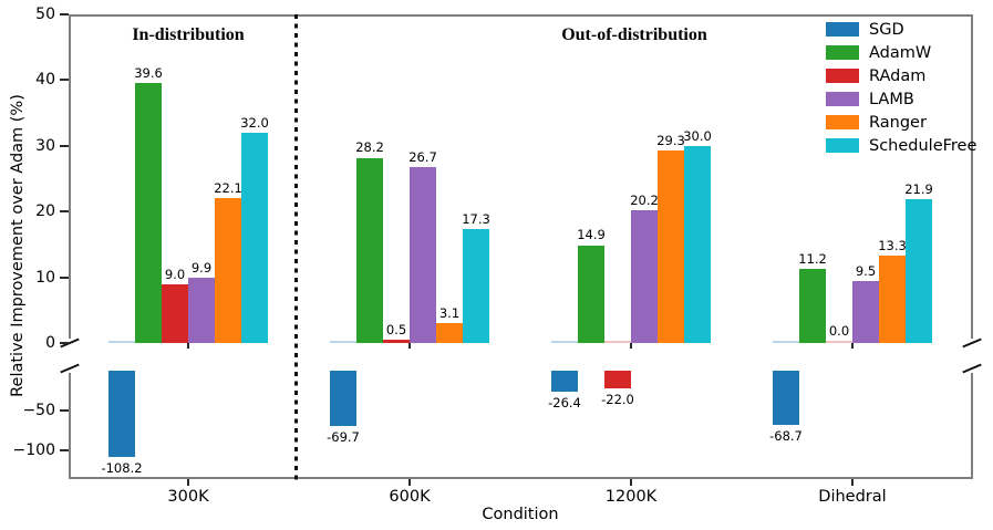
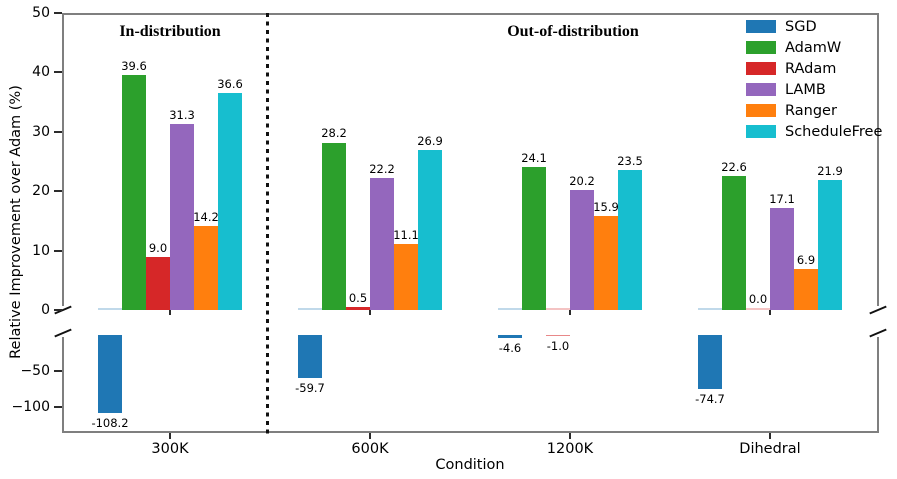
LAMB/300K: 9.9 -> 31.3
Ranger/300K: 22.1 -> 14.2
ScheduleFree/300K: 32.0 -> 36.6
SGD/600K: -69.7 -> -59.7
LAMB/600K: 26.7 -> 22.2
Ranger/600K: 3.1 -> 11.1
ScheduleFree/600K: 17.3 -> 26.9
SGD/1200K: -26.4 -> -4.6
AdamW/1200K: 14.9 -> 24.1
RAdam/1200K: -22.0 -> -1.0
Ranger/1200K: 29.3 -> 15.9
ScheduleFree/1200K: 30.0 -> 23.5
SGD/Dihedral: -68.7 -> -74.7
AdamW/Dihedral: 11.2 -> 22.6
LAMB/Dihedral: 9.5 -> 17.1
Ranger/Dihedral: 13.3 -> 6.9
